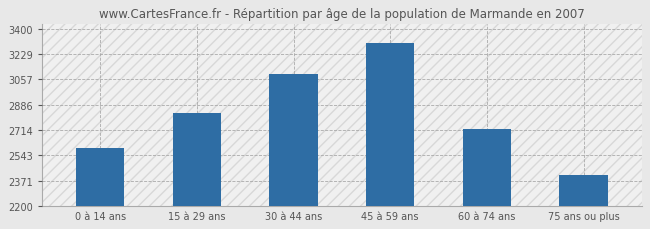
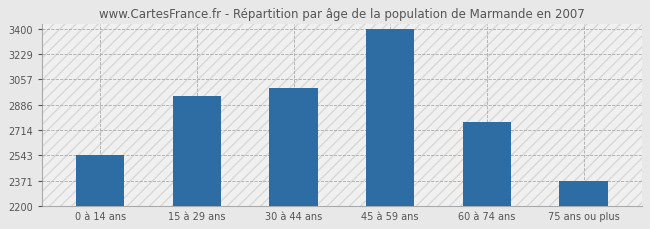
0 à 14 ans: 2590 -> 2540
15 à 29 ans: 2830 -> 2940
30 à 44 ans: 3090 -> 3000
45 à 59 ans: 3300 -> 3400
60 à 74 ans: 2720 -> 2770
75 ans ou plus: 2410 -> 2370
